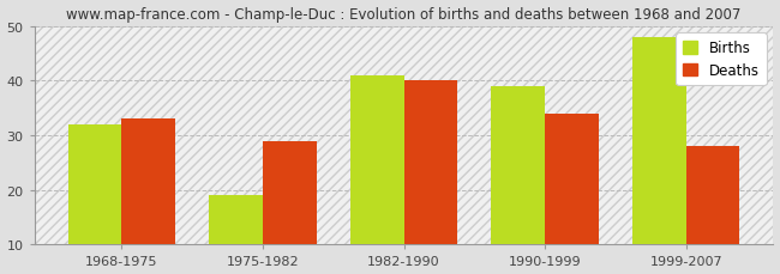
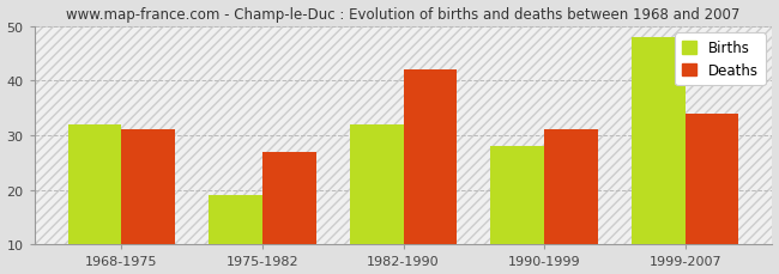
Deaths/1968-1975: 33 -> 31
Deaths/1975-1982: 29 -> 27
Births/1982-1990: 41 -> 32
Deaths/1982-1990: 40 -> 42
Births/1990-1999: 39 -> 28
Deaths/1990-1999: 34 -> 31
Deaths/1999-2007: 28 -> 34
